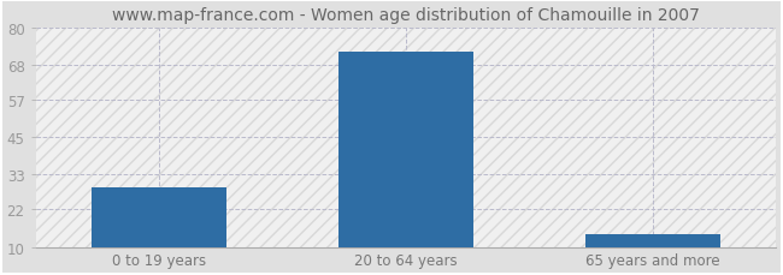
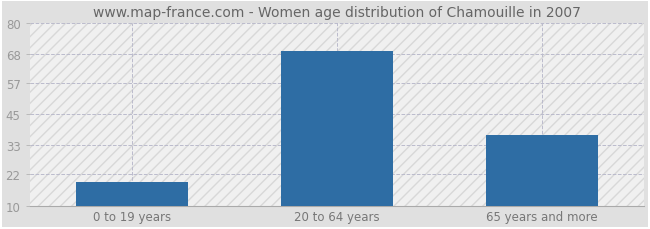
0 to 19 years: 29 -> 19
20 to 64 years: 72 -> 69
65 years and more: 14 -> 37
